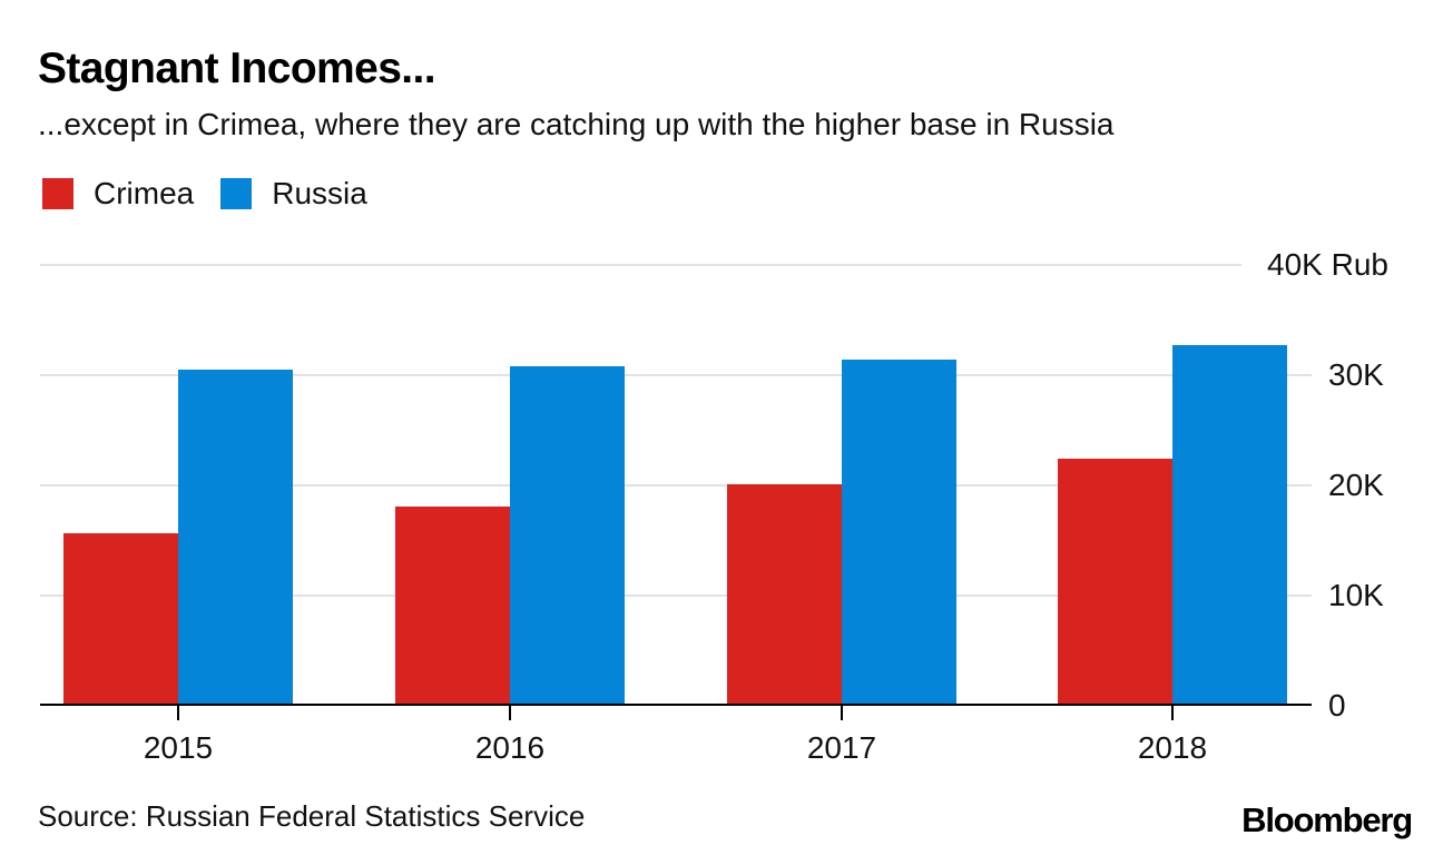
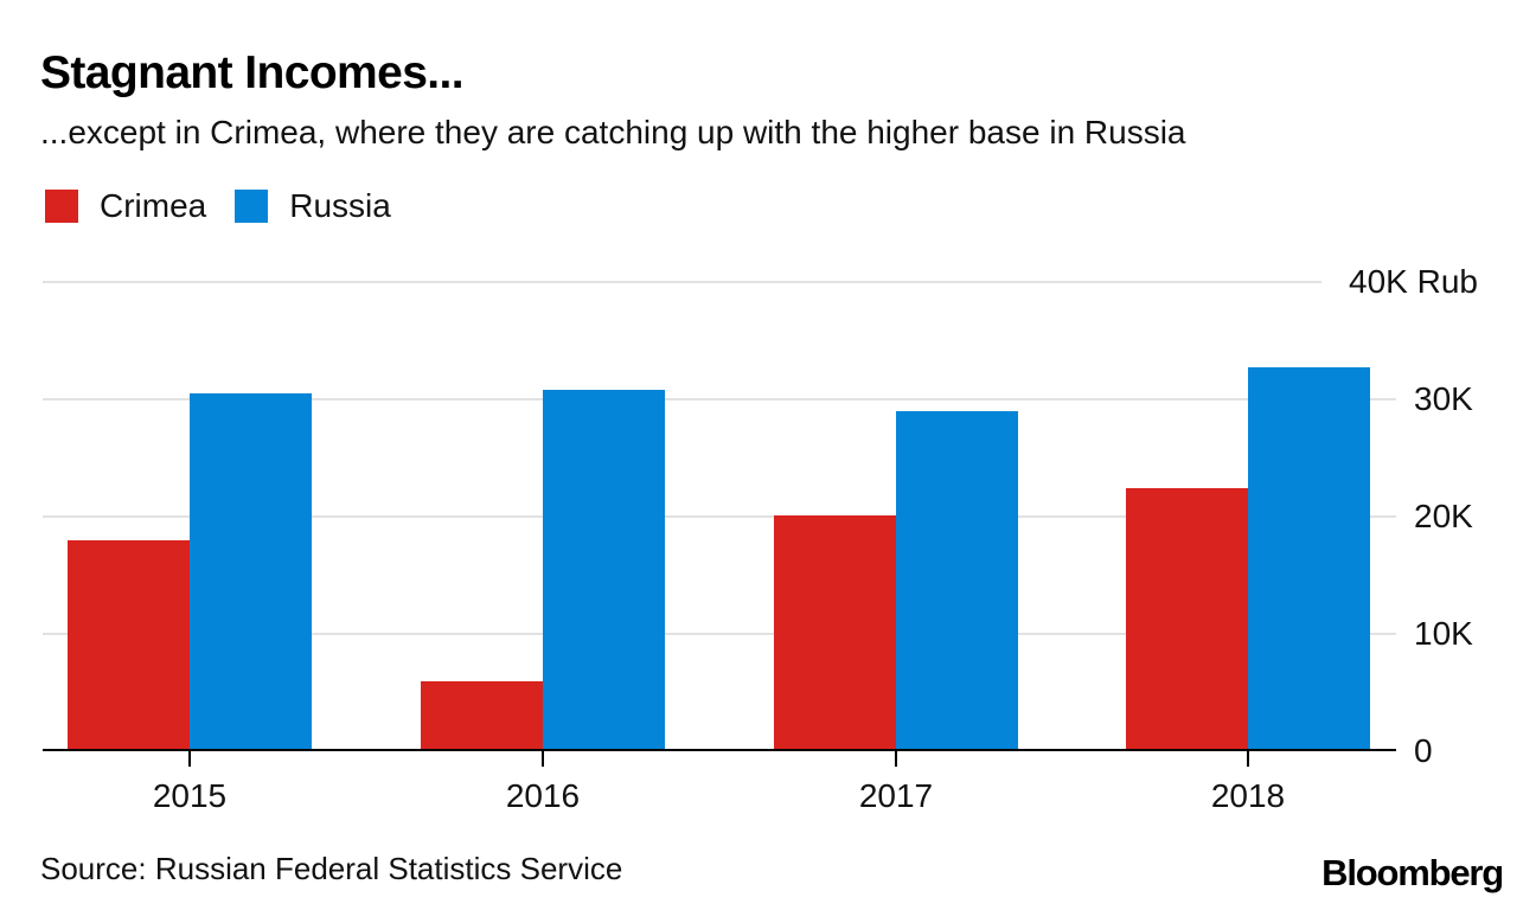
Crimea/2015: 16K -> 18K
Crimea/2016: 18K -> 6K
Russia/2017: 31K -> 29K
